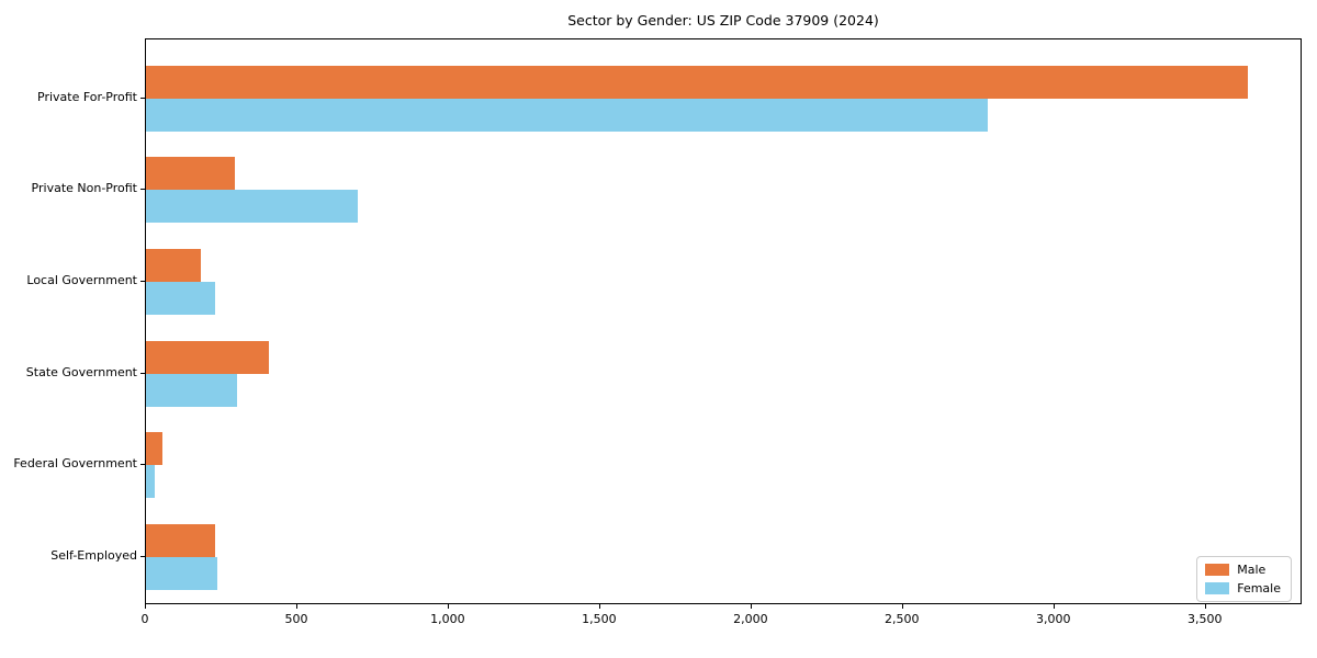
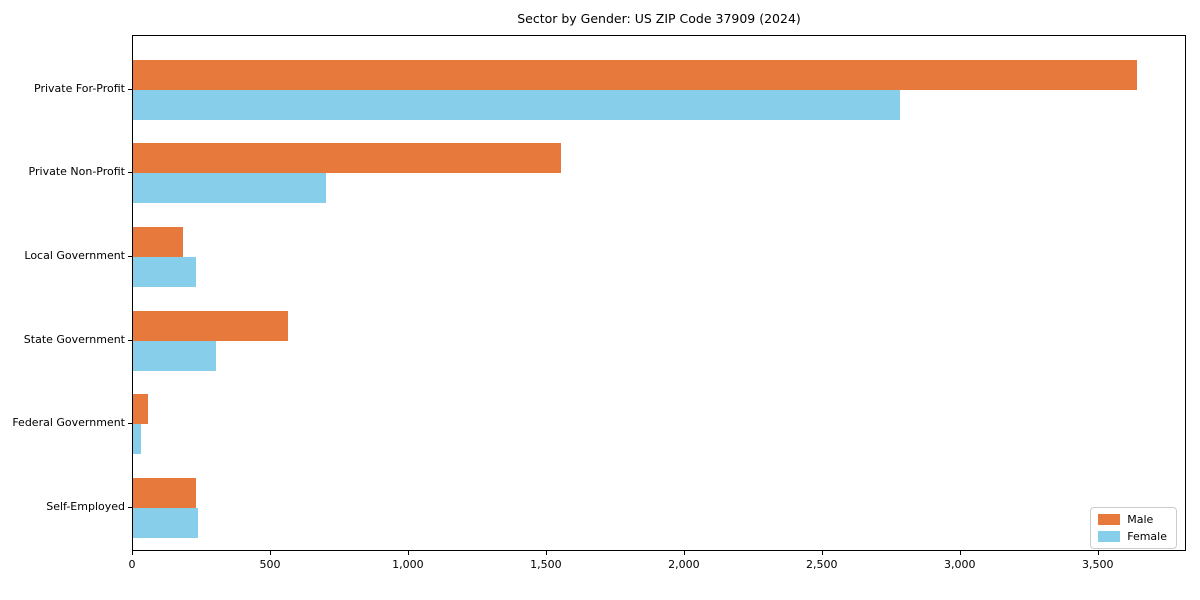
Male/Private Non-Profit: 300 -> 1550
Male/State Government: 400 -> 560
